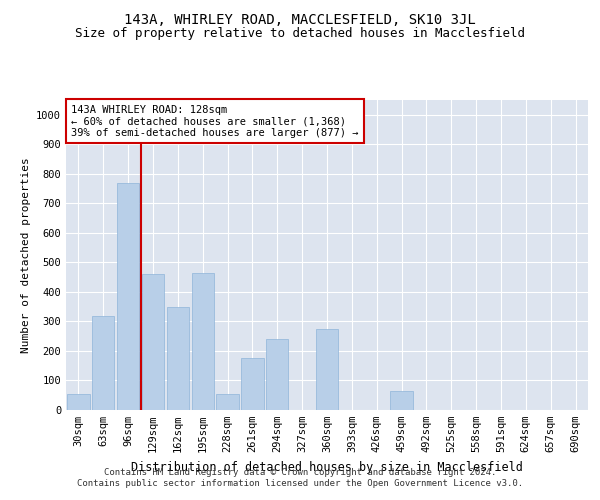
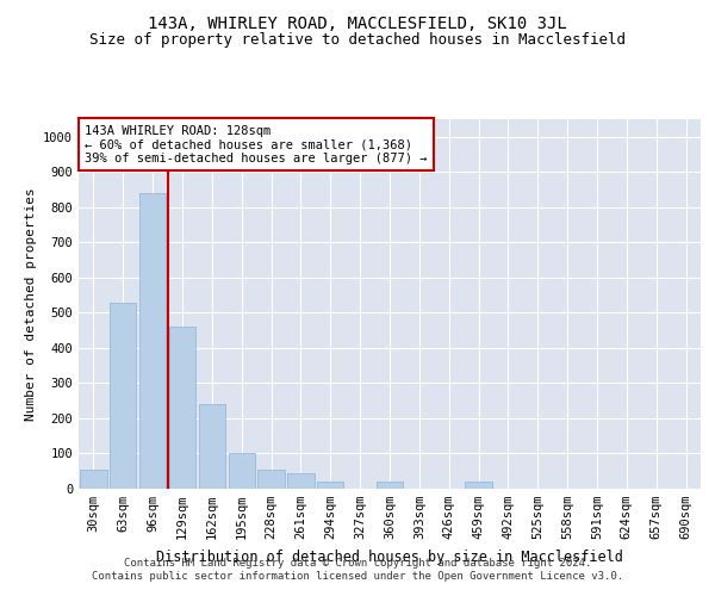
63sqm: 320 -> 530
96sqm: 770 -> 840
162sqm: 350 -> 240
195sqm: 465 -> 100
261sqm: 175 -> 45
294sqm: 240 -> 20
360sqm: 275 -> 20
459sqm: 65 -> 20
